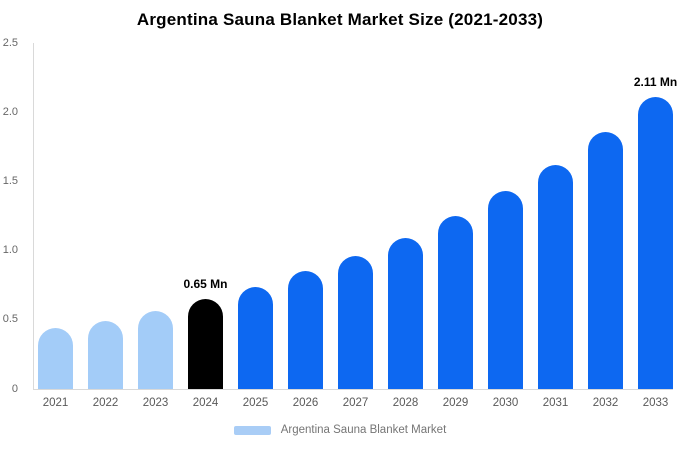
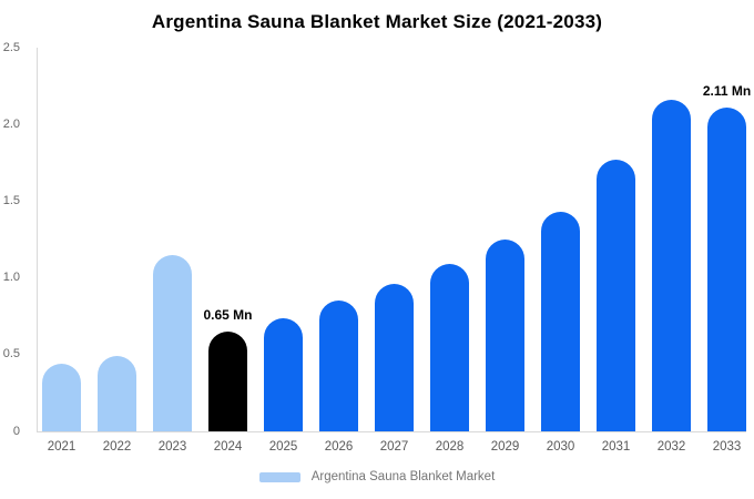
2023: 0.56 -> 1.15
2031: 1.62 -> 1.77
2032: 1.86 -> 2.16
